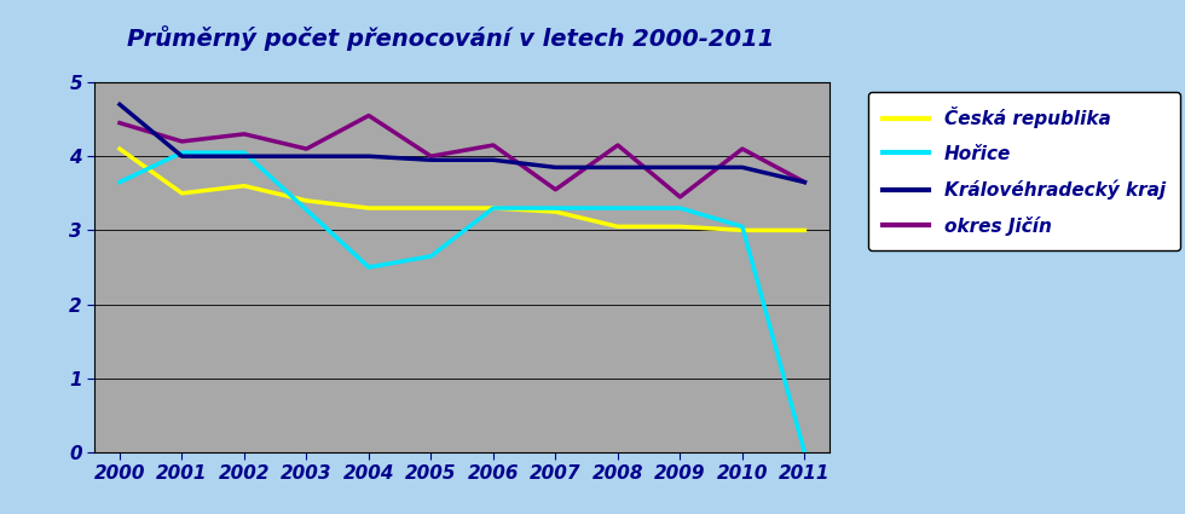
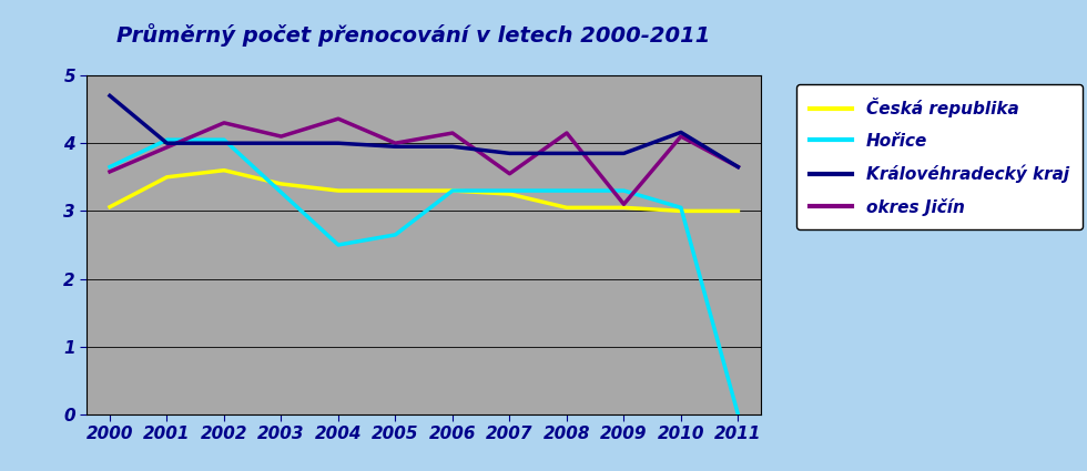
Česká republika/2000: 4.10 -> 3.06
okres Jičín/2000: 4.45 -> 3.58
okres Jičín/2001: 4.20 -> 3.94
okres Jičín/2004: 4.55 -> 4.36
okres Jičín/2009: 3.45 -> 3.10
Královéhradecký kraj/2010: 3.85 -> 4.16
